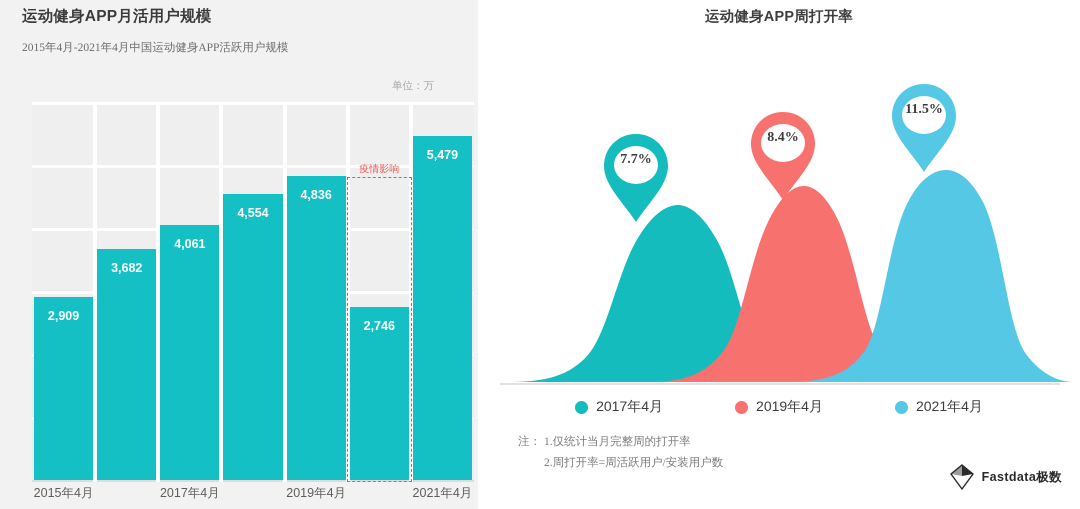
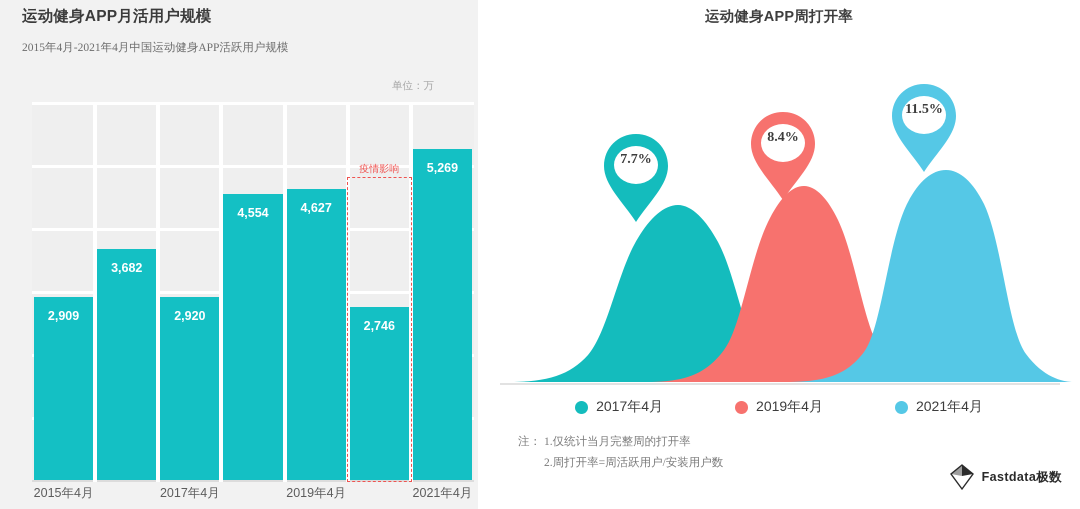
运动健身APP月活用户规模/2017年4月: 4,061 -> 2,920
运动健身APP月活用户规模/2019年4月: 4,836 -> 4,627
运动健身APP月活用户规模/2021年4月: 5,479 -> 5,269
